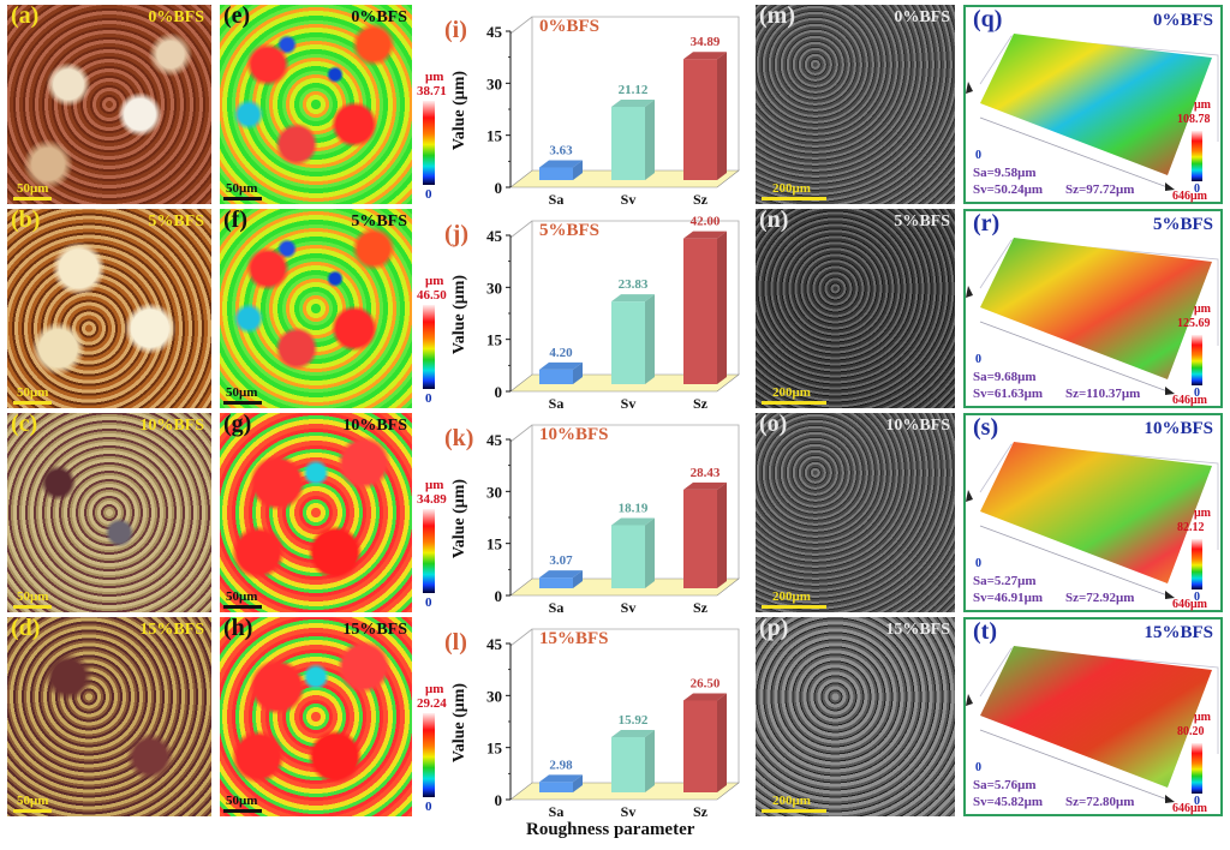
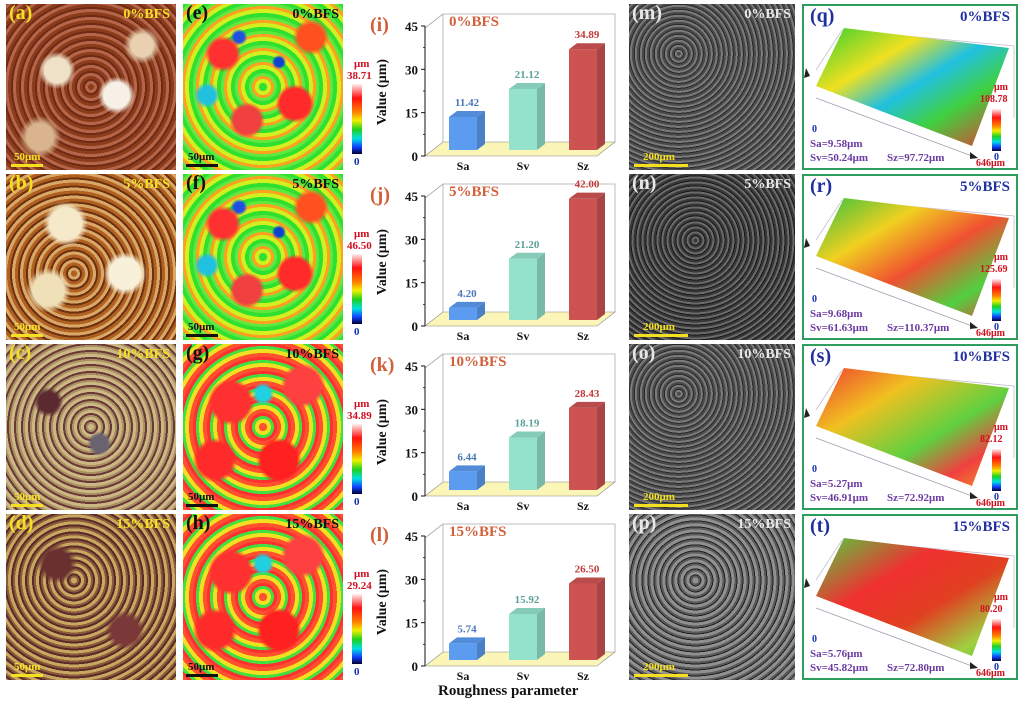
0%BFS/Sa: 3.63 -> 11.42
5%BFS/Sv: 23.83 -> 21.20
10%BFS/Sa: 3.07 -> 6.44
15%BFS/Sa: 2.98 -> 5.74
